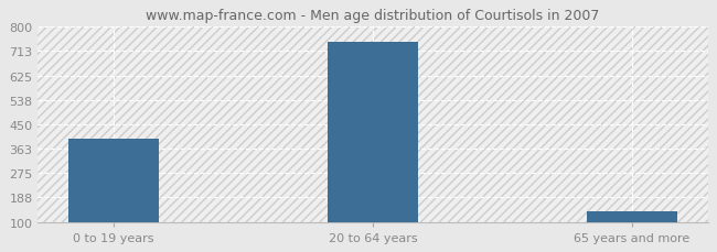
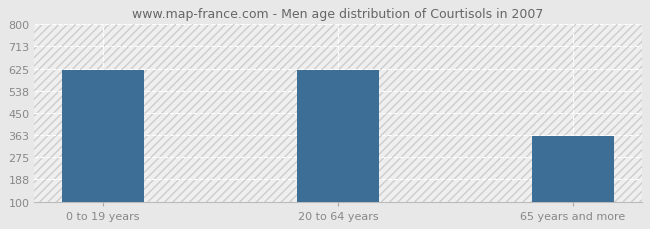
0 to 19 years: 400 -> 620
20 to 64 years: 745 -> 620
65 years and more: 138 -> 360
